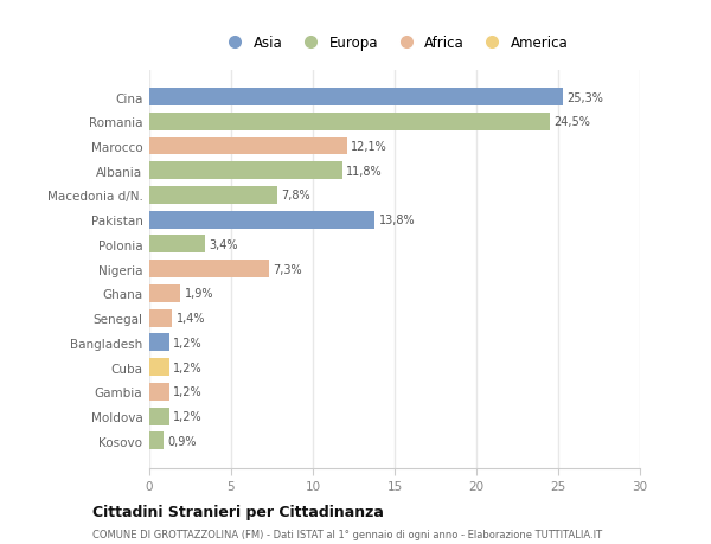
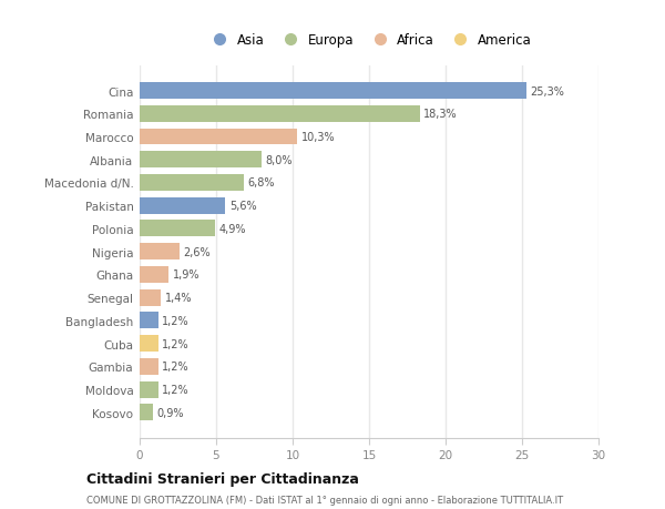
Romania: 24,5% -> 18,3%
Marocco: 12,1% -> 10,3%
Albania: 11,8% -> 8,0%
Macedonia d/N.: 7,8% -> 6,8%
Pakistan: 13,8% -> 5,6%
Polonia: 3,4% -> 4,9%
Nigeria: 7,3% -> 2,6%
